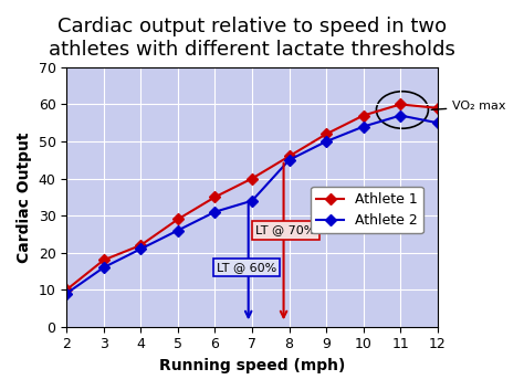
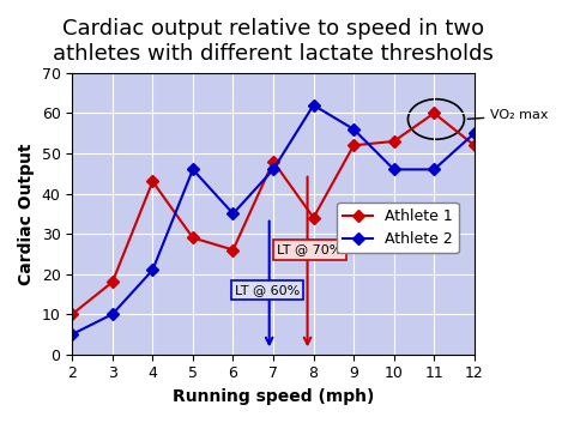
Athlete 2/2: 9 -> 5
Athlete 2/3: 16 -> 10
Athlete 1/4: 22 -> 43
Athlete 2/5: 26 -> 46
Athlete 1/6: 35 -> 26
Athlete 2/6: 31 -> 35
Athlete 1/7: 40 -> 48
Athlete 2/7: 34 -> 46
Athlete 1/8: 46 -> 34
Athlete 2/8: 45 -> 62
Athlete 2/9: 50 -> 56
Athlete 1/10: 57 -> 53
Athlete 2/10: 54 -> 46
Athlete 2/11: 57 -> 46
Athlete 1/12: 59 -> 52
